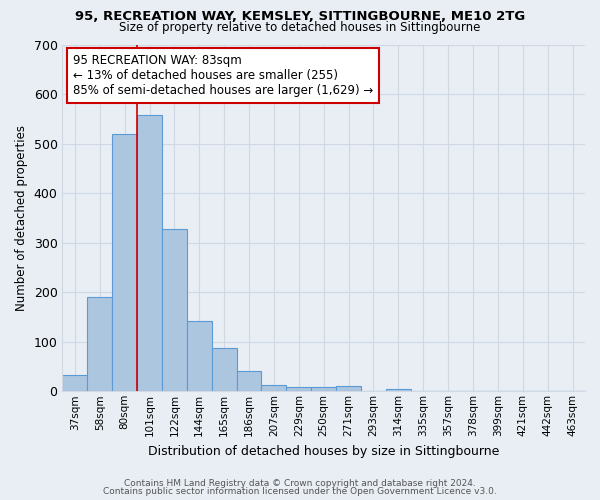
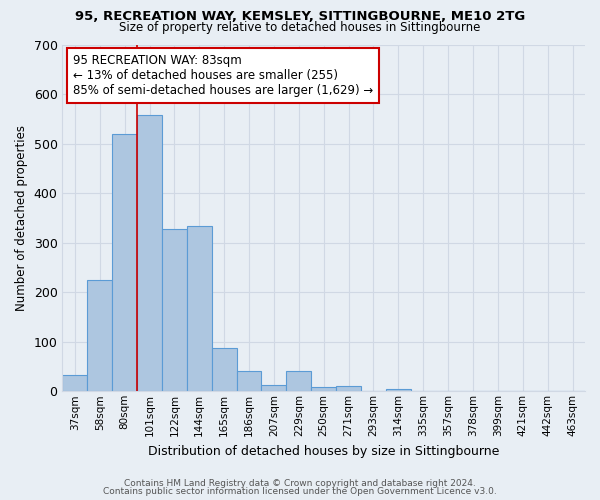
58sqm: 190 -> 225
144sqm: 142 -> 335
229sqm: 8 -> 40
